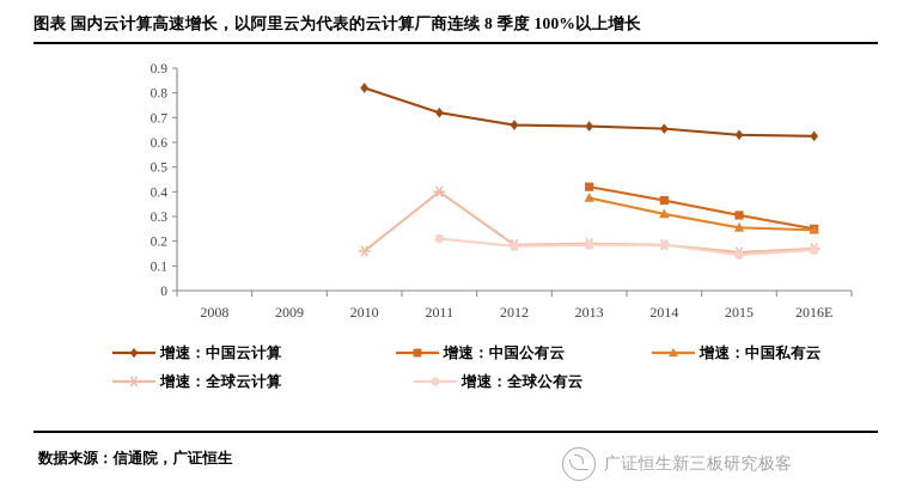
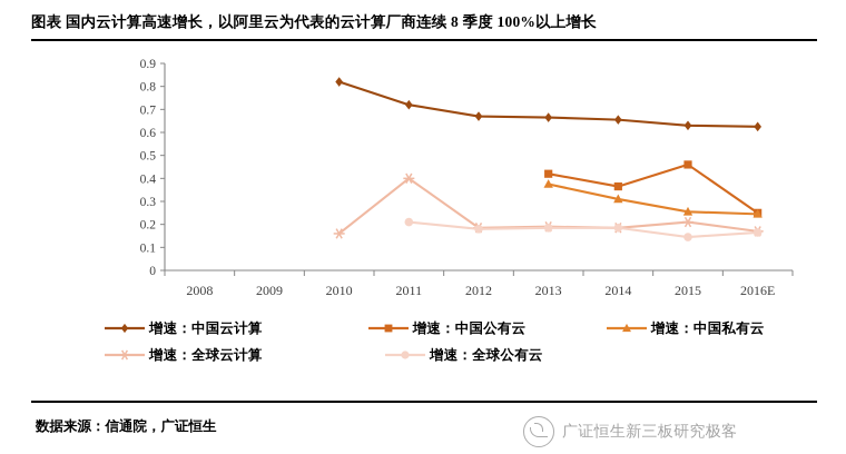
增速：中国公有云/2015: 0.30 -> 0.46
增速：全球云计算/2015: 0.15 -> 0.21
